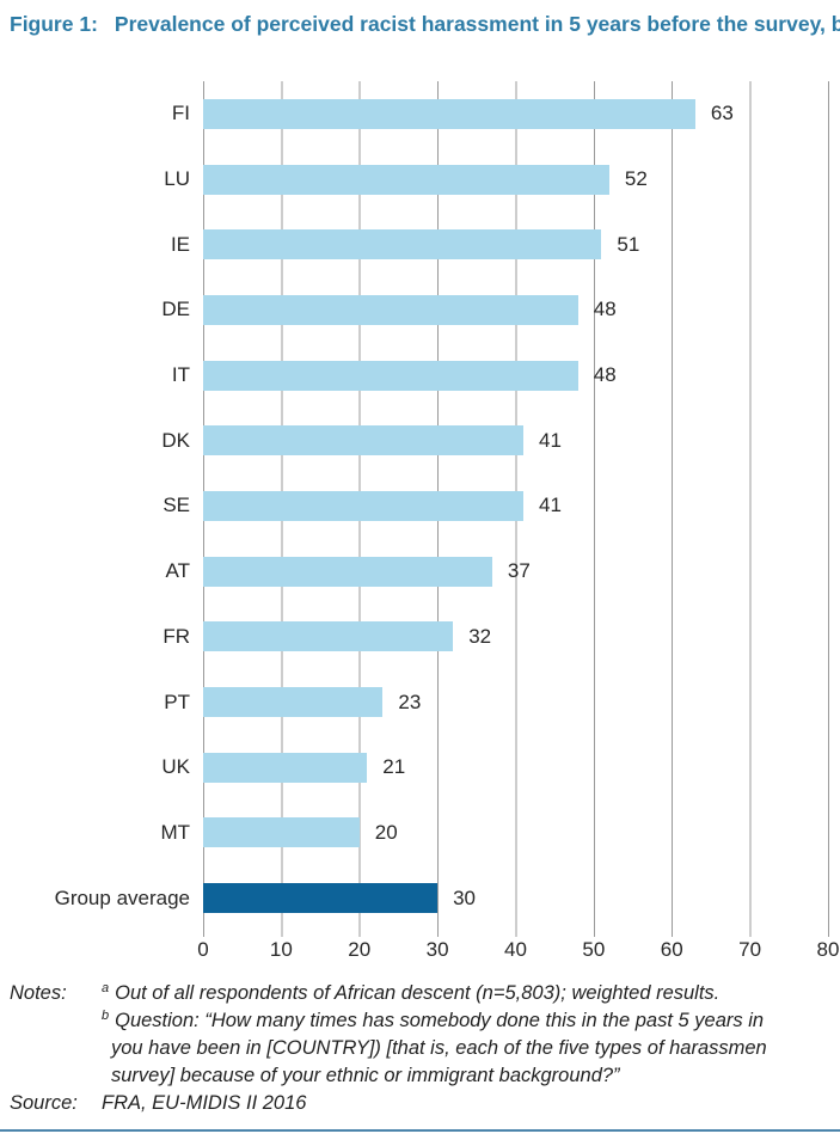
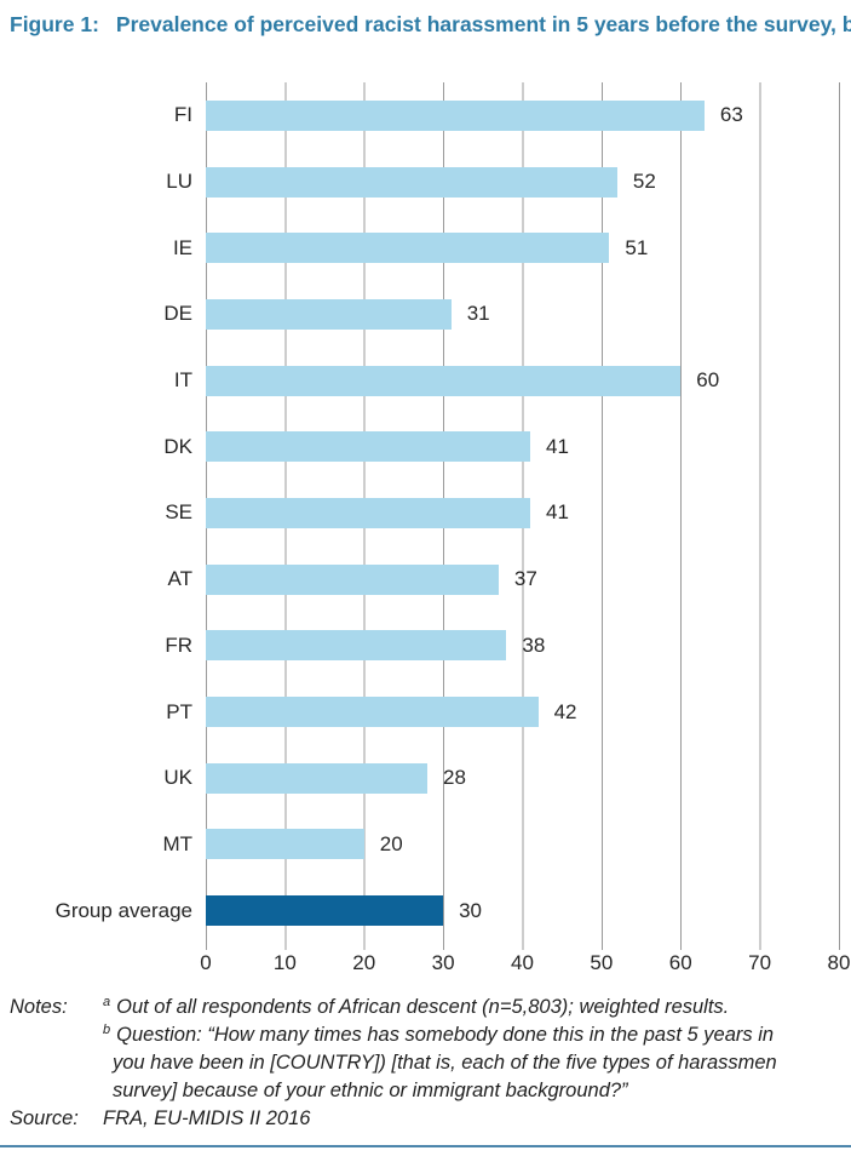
DE: 48 -> 31
IT: 48 -> 60
FR: 32 -> 38
PT: 23 -> 42
UK: 21 -> 28
